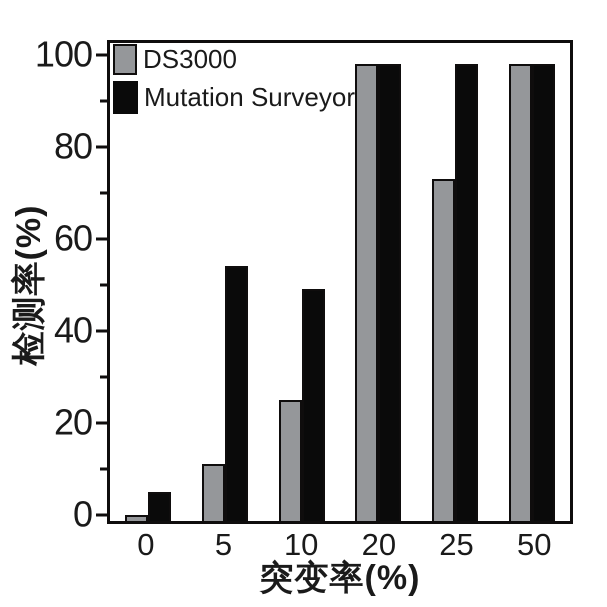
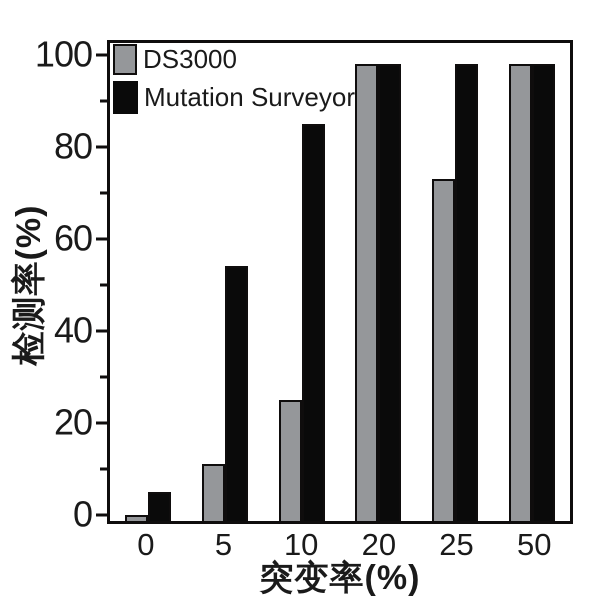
Mutation Surveyor/10: 49 -> 85
